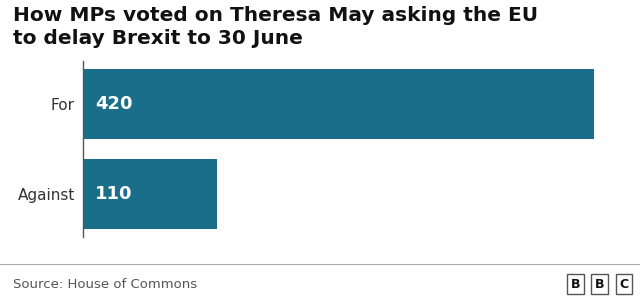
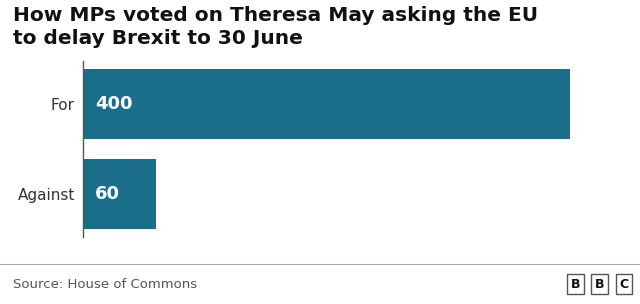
For: 420 -> 400
Against: 110 -> 60
